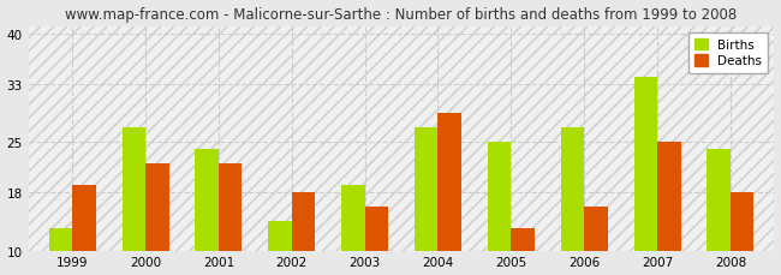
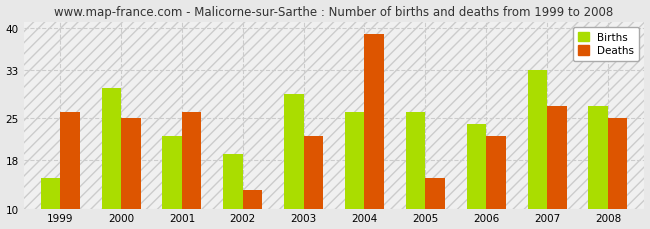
Births/1999: 13 -> 15
Deaths/1999: 19 -> 26
Births/2000: 27 -> 30
Deaths/2000: 22 -> 25
Births/2001: 24 -> 22
Deaths/2001: 22 -> 26
Births/2002: 14 -> 19
Deaths/2002: 18 -> 13
Births/2003: 19 -> 29
Deaths/2003: 16 -> 22
Births/2004: 27 -> 26
Deaths/2004: 29 -> 39
Births/2005: 25 -> 26
Deaths/2005: 13 -> 15
Births/2006: 27 -> 24
Deaths/2006: 16 -> 22
Births/2007: 34 -> 33
Deaths/2007: 25 -> 27
Births/2008: 24 -> 27
Deaths/2008: 18 -> 25
